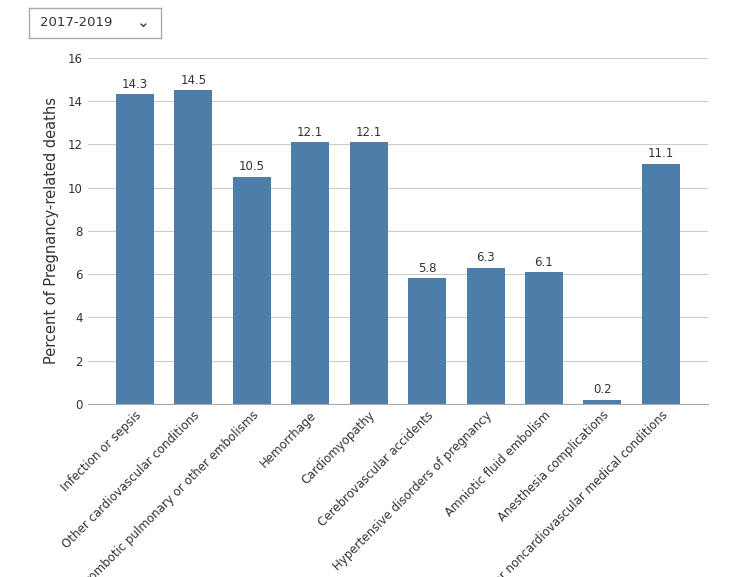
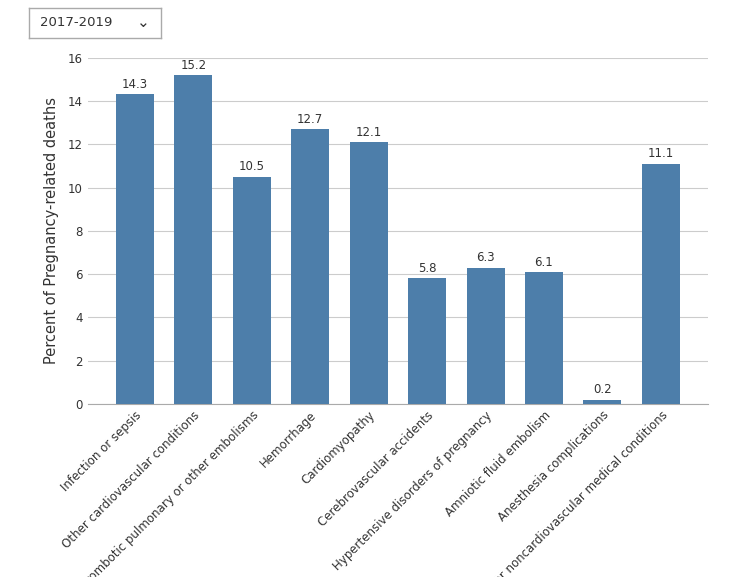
Other cardiovascular conditions: 14.5 -> 15.2
Hemorrhage: 12.1 -> 12.7
